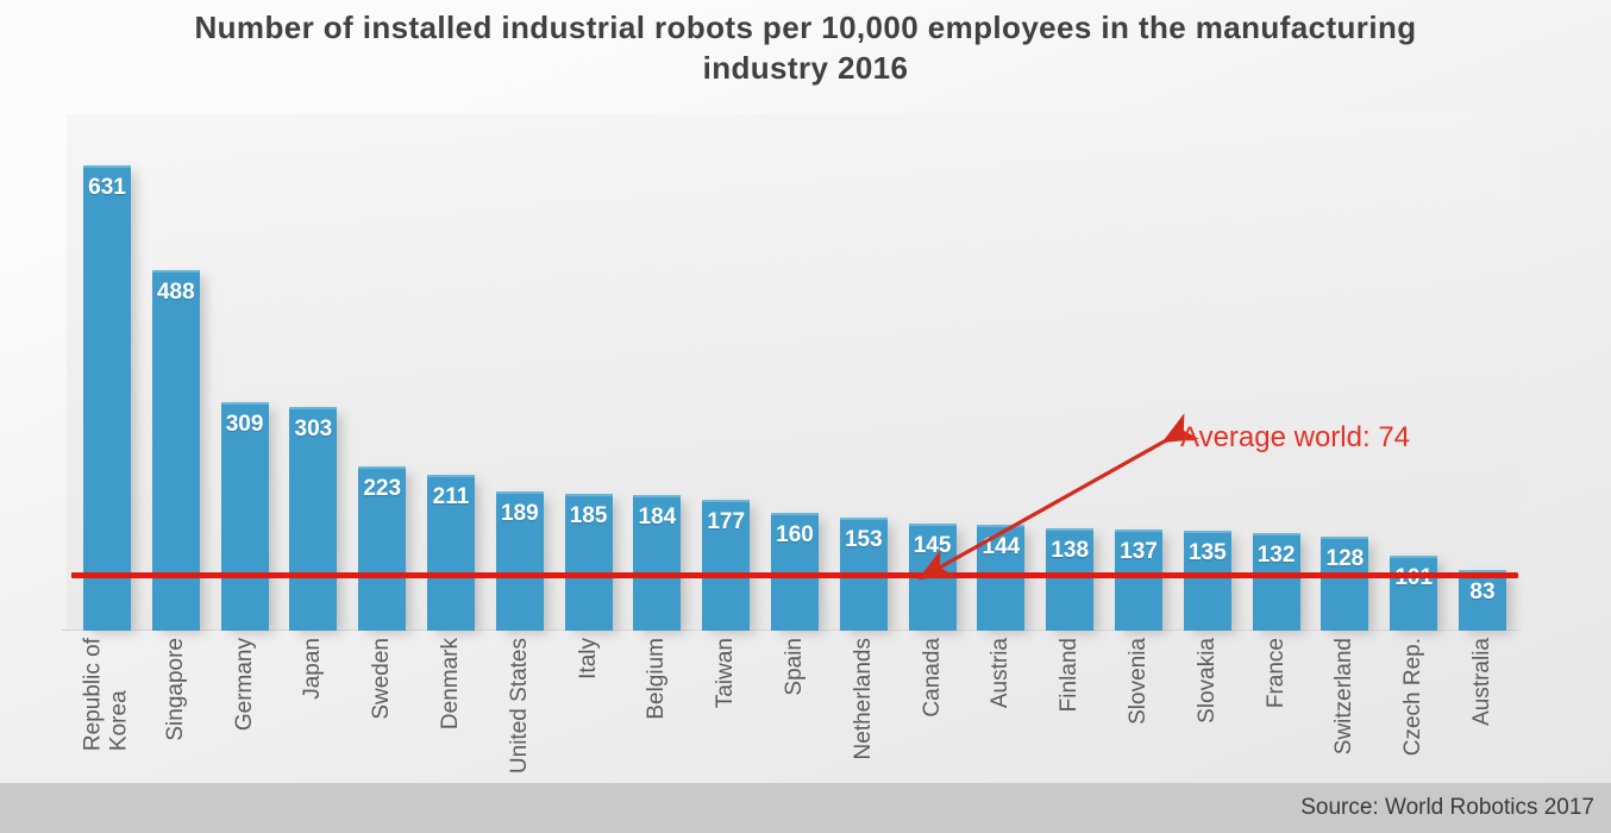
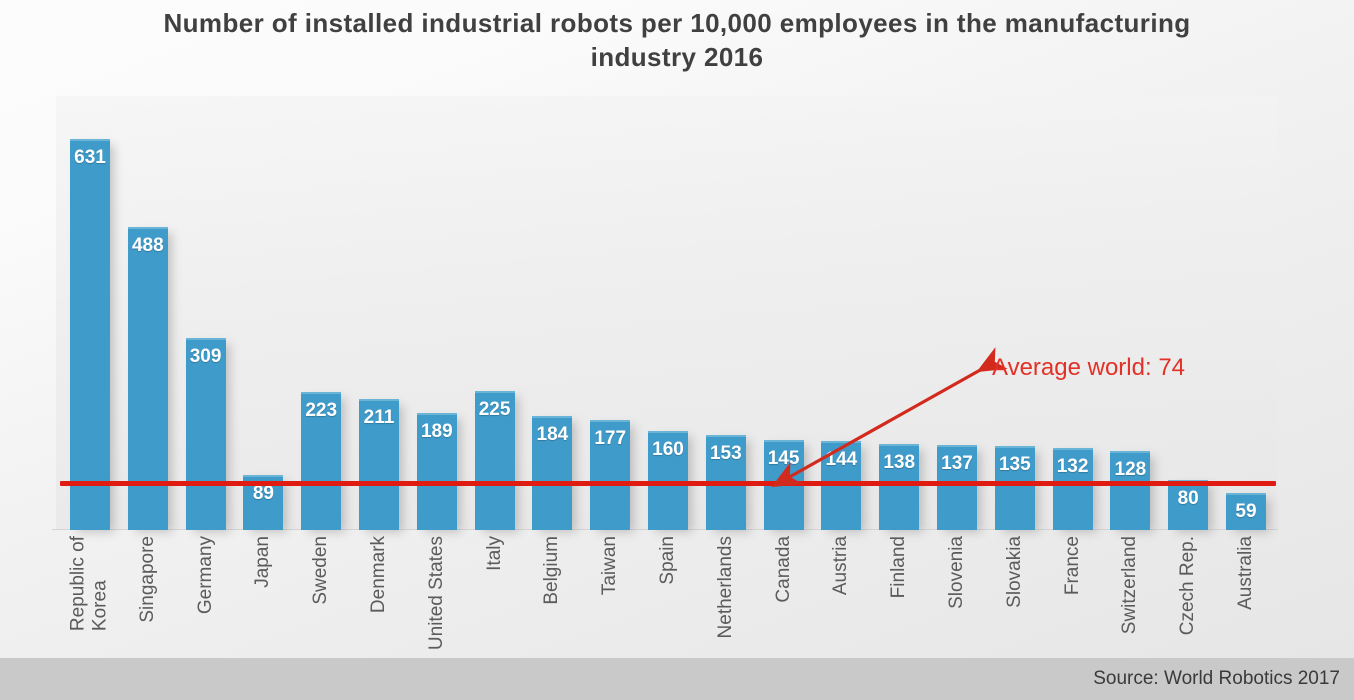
Japan: 303 -> 89
Italy: 185 -> 225
Czech Rep.: 101 -> 80
Australia: 83 -> 59
